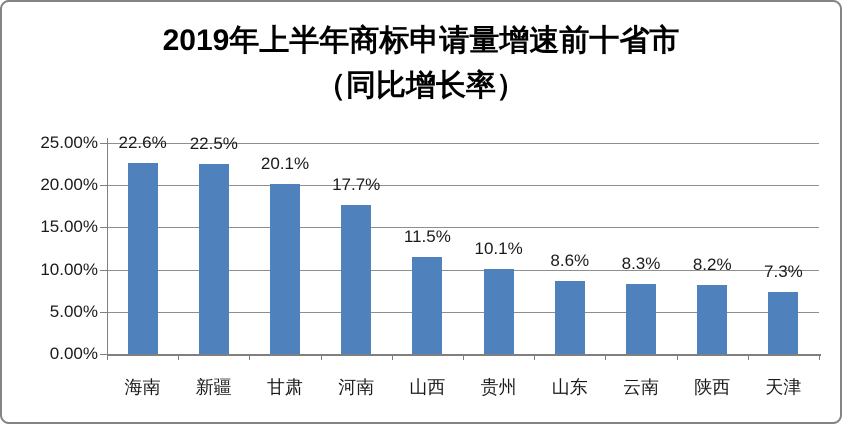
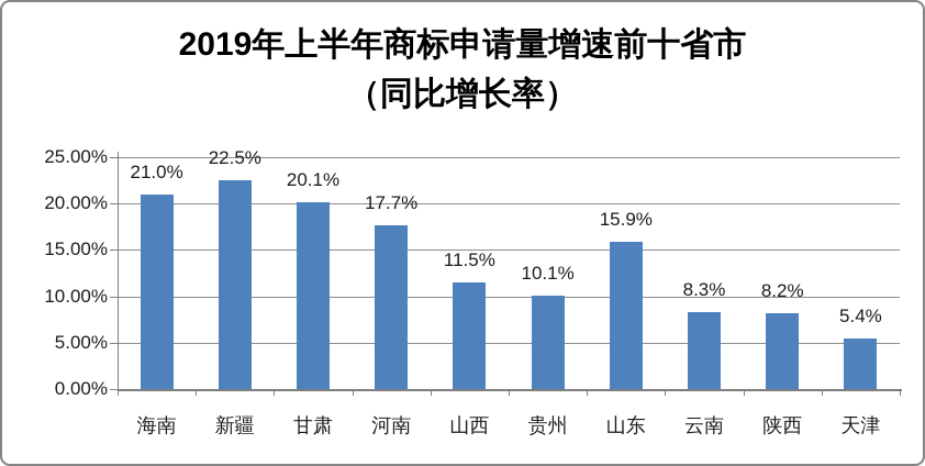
海南: 22.6% -> 21.0%
山东: 8.6% -> 15.9%
天津: 7.3% -> 5.4%
